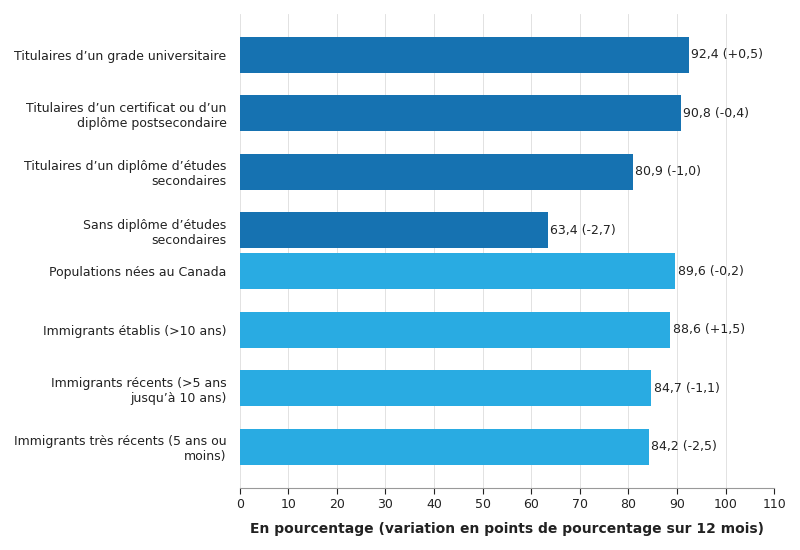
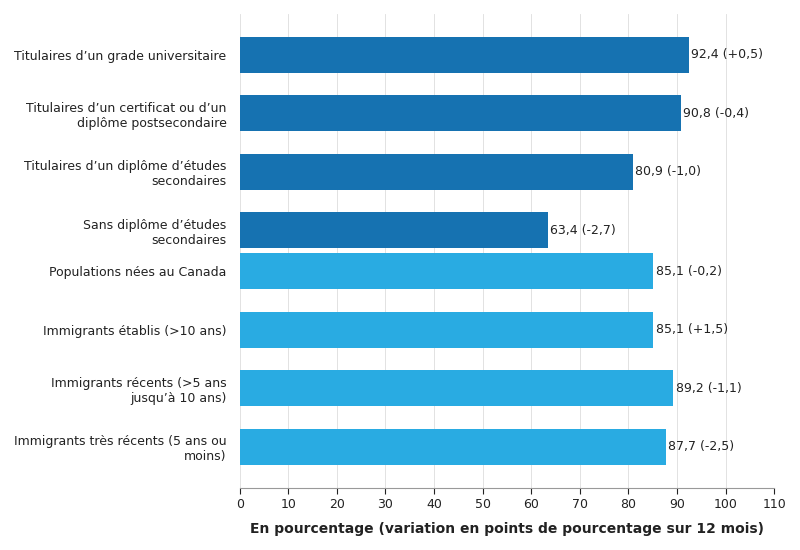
Populations nées au Canada: 89,6 -> 85,1
Immigrants établis (>10 ans): 88,6 -> 85,1
Immigrants récents (>5 ans jusqu’à 10 ans): 84,7 -> 89,2
Immigrants très récents (5 ans ou moins): 84,2 -> 87,7
